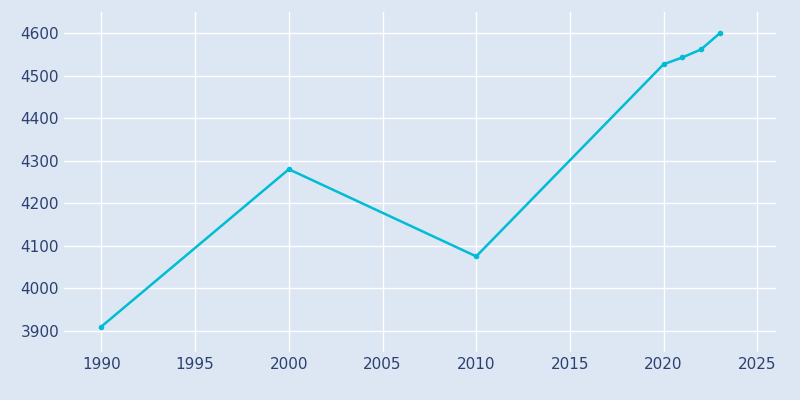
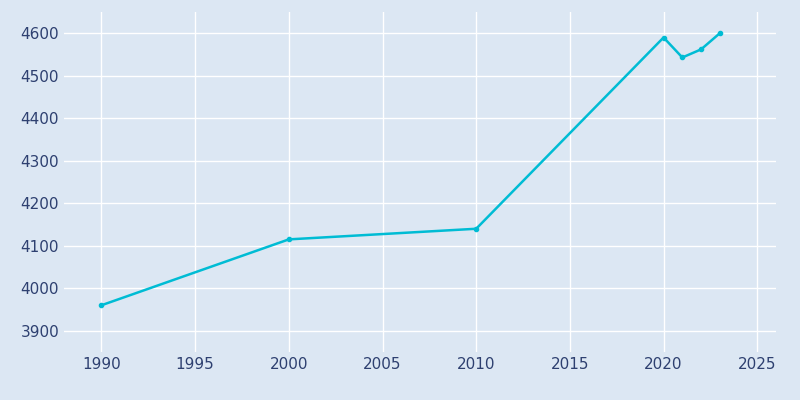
1990: 3910 -> 3960
2000: 4280 -> 4115
2010: 4075 -> 4140
2020: 4527 -> 4590
